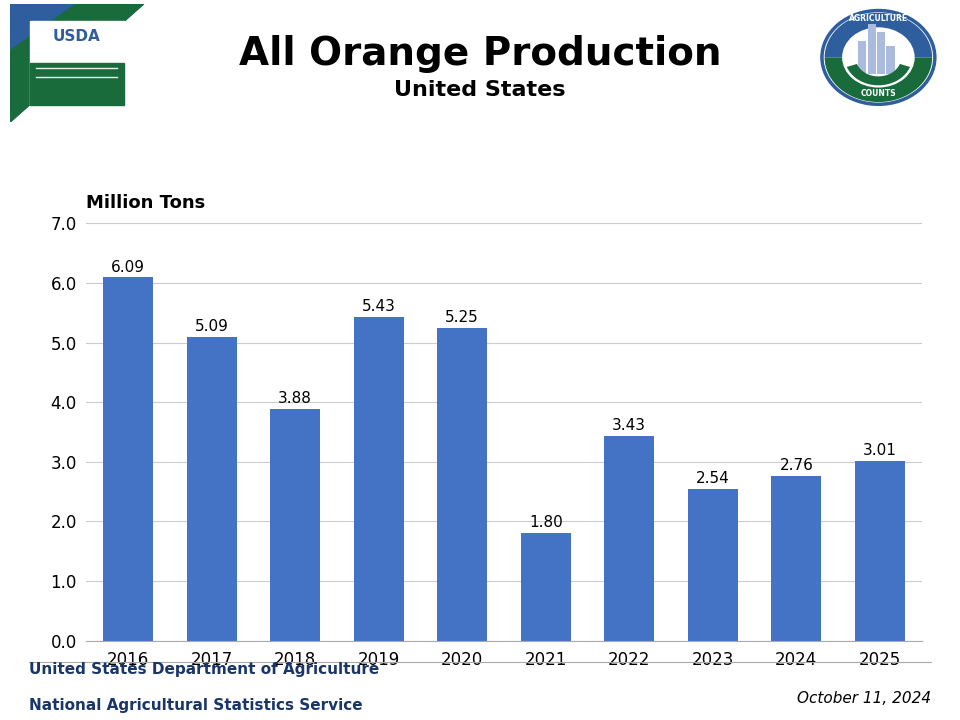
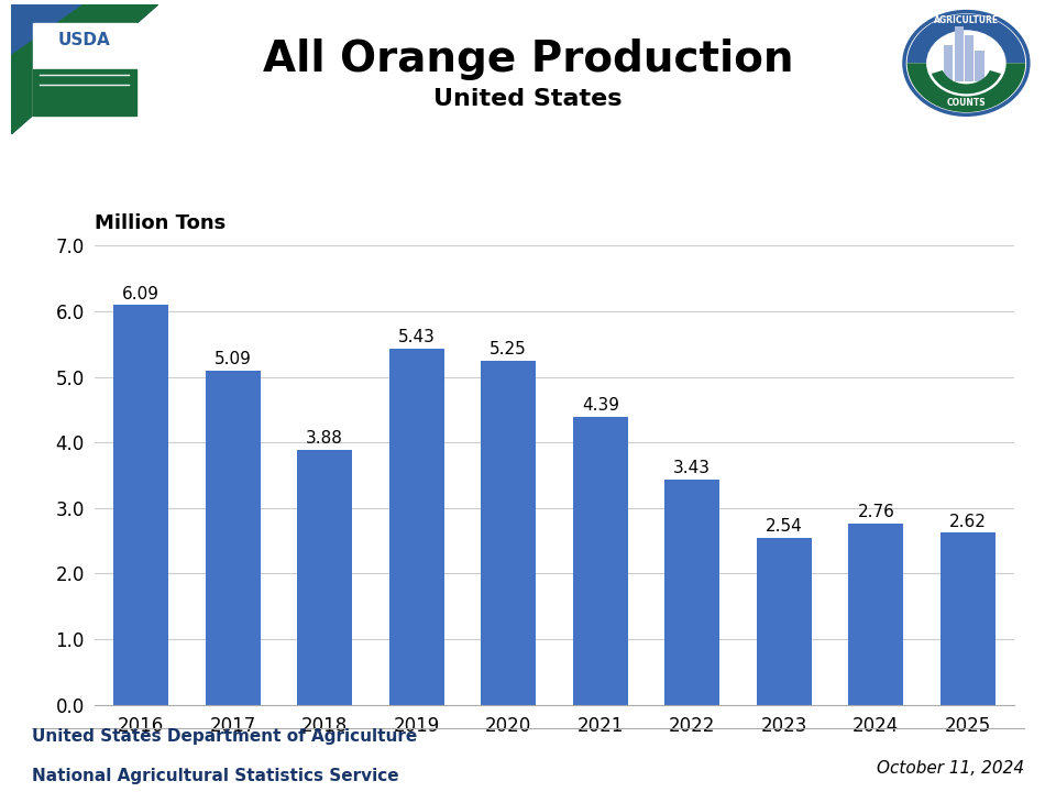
2021: 1.80 -> 4.39
2025: 3.01 -> 2.62
